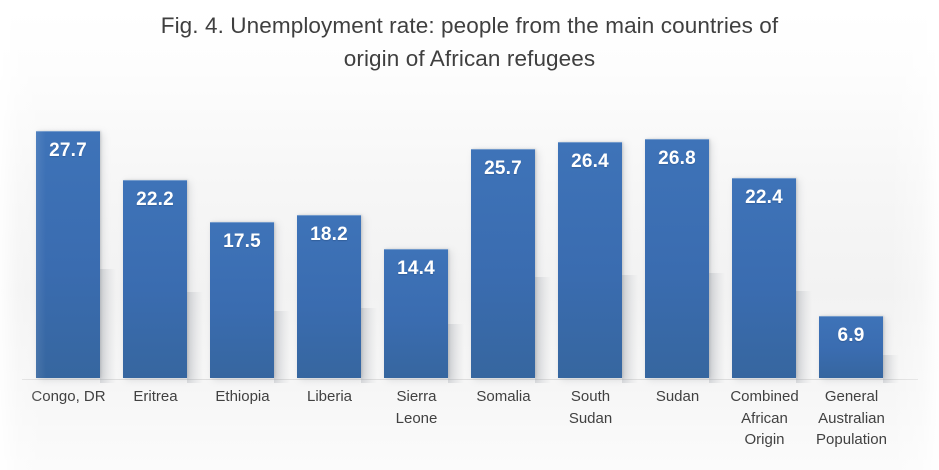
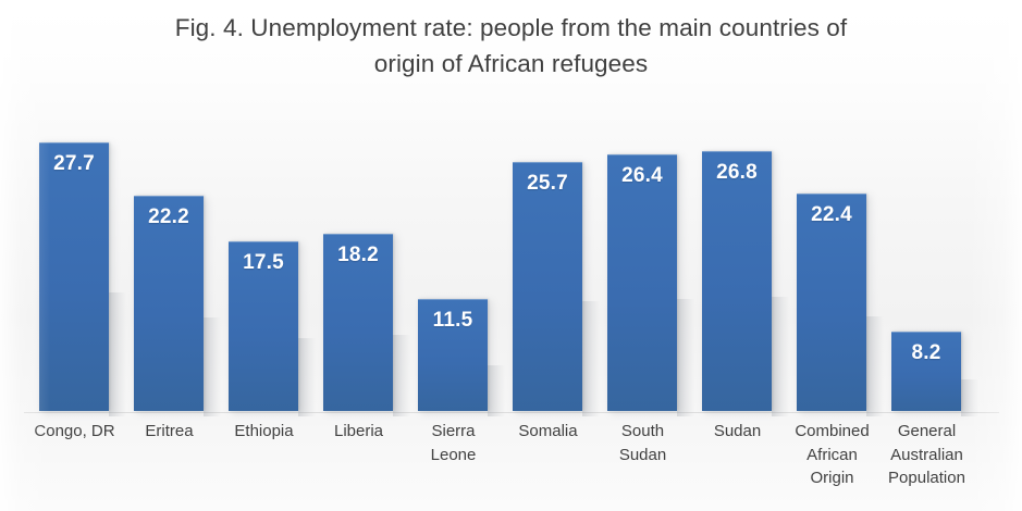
Sierra Leone: 14.4 -> 11.5
General Australian Population: 6.9 -> 8.2
